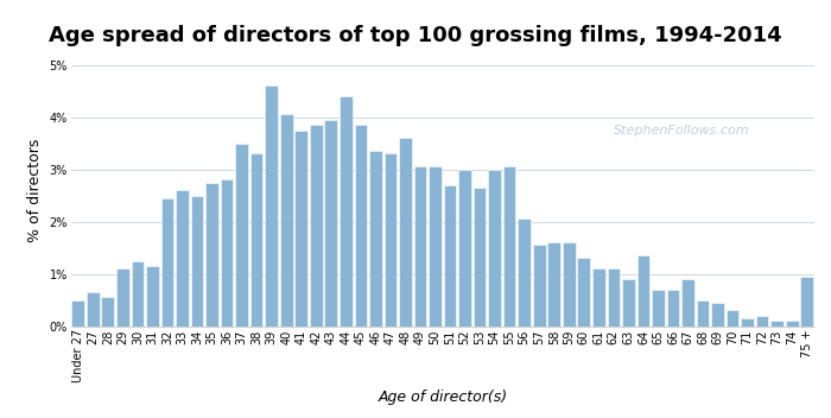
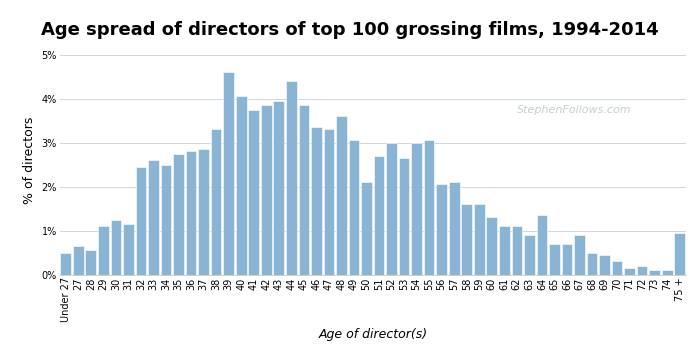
37: 3.50% -> 2.85%
50: 3.05% -> 2.10%
57: 1.55% -> 2.10%
